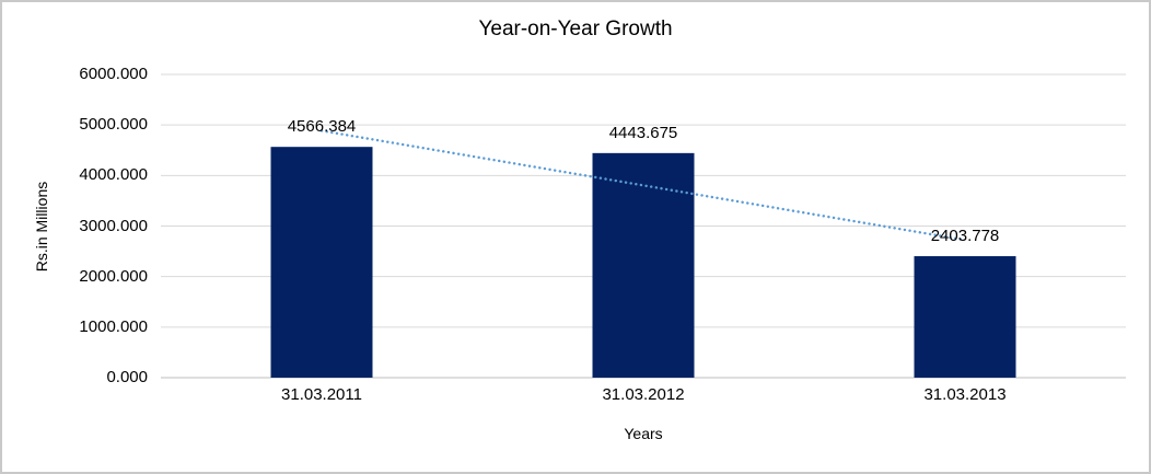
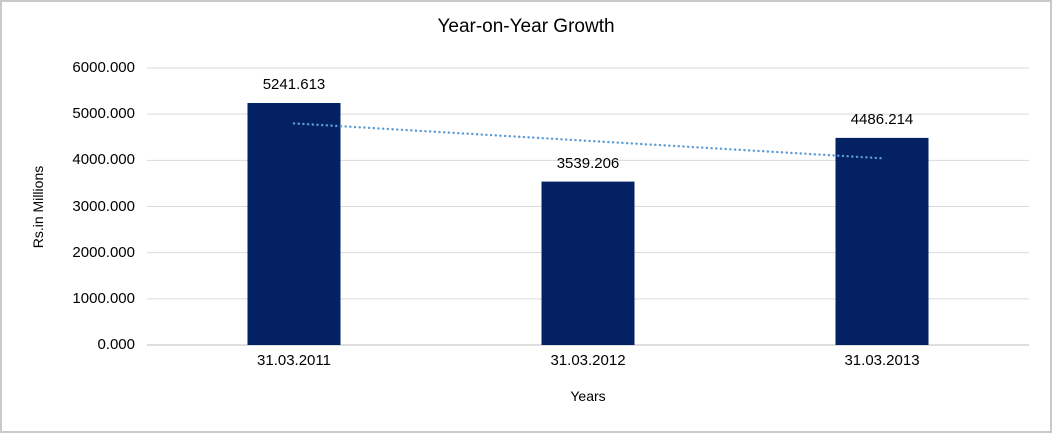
31.03.2011: 4566.384 -> 5241.613
31.03.2012: 4443.675 -> 3539.206
31.03.2013: 2403.778 -> 4486.214
